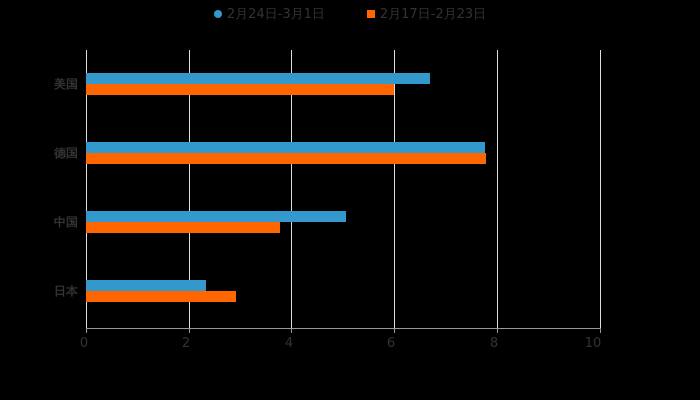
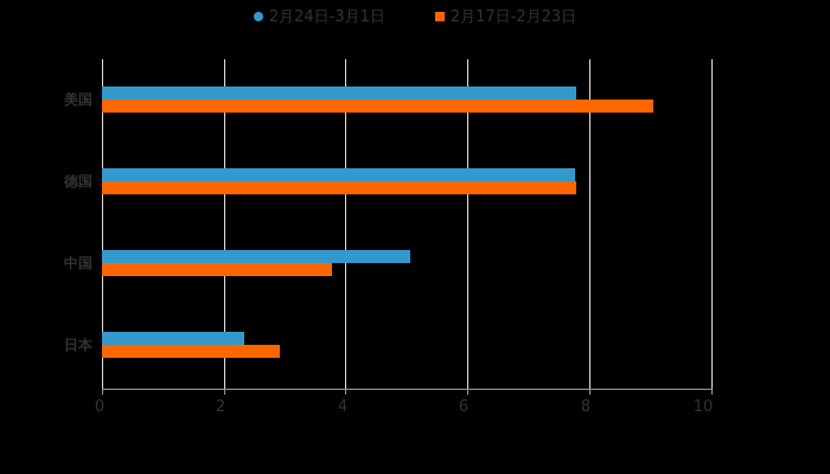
2月24日-3月1日/美国: 6.7 -> 7.8
2月17日-2月23日/美国: 6.0 -> 9.1
